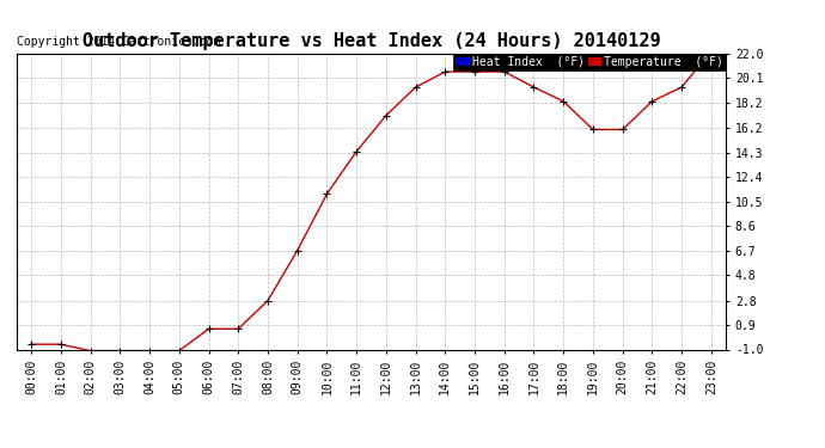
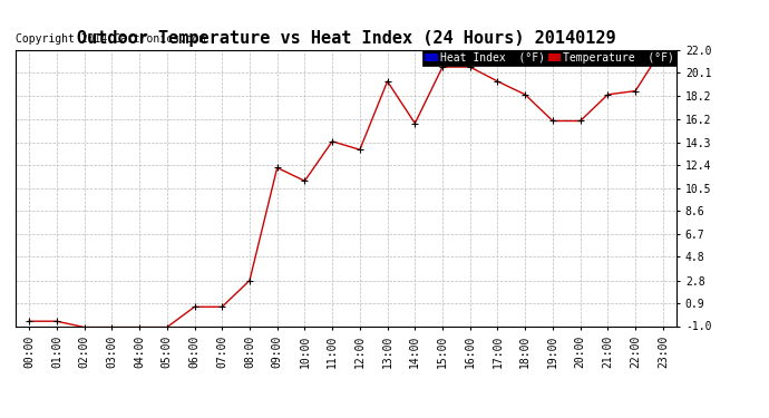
09:00: 6.7 -> 12.2
12:00: 17.2 -> 13.7
14:00: 20.6 -> 15.9
22:00: 19.4 -> 18.6
